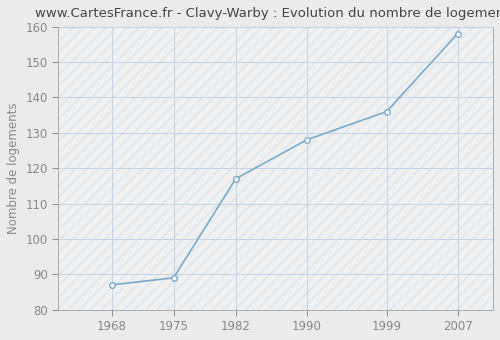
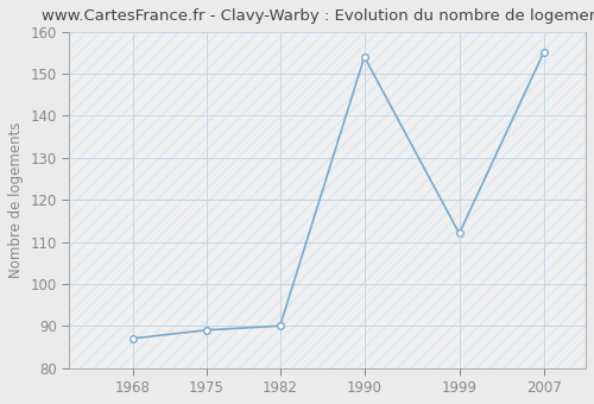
1982: 117 -> 90
1990: 128 -> 154
1999: 136 -> 112
2007: 158 -> 155
